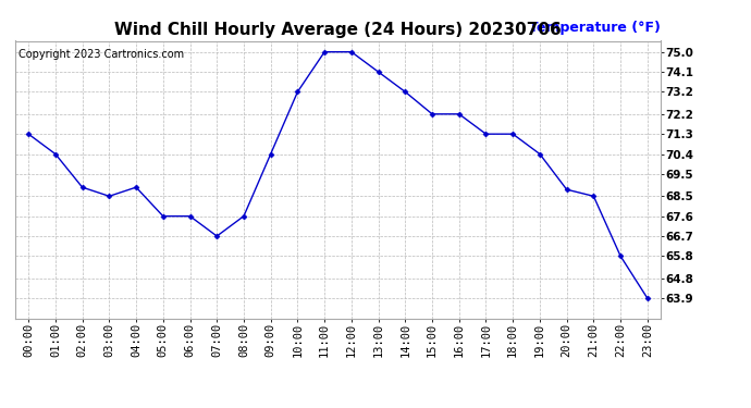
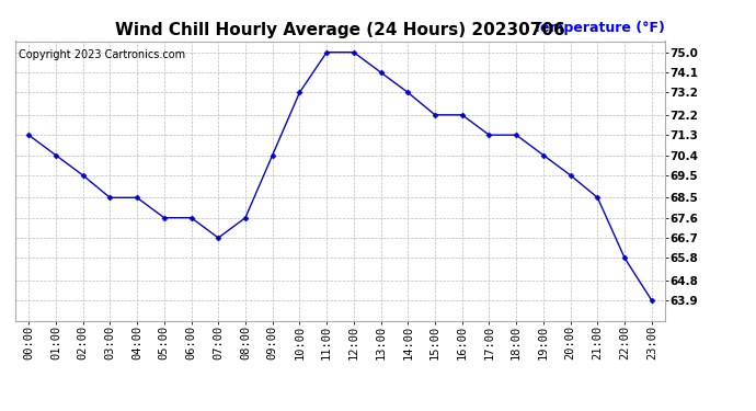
02:00: 68.9 -> 69.5
04:00: 68.9 -> 68.5
20:00: 68.8 -> 69.5
